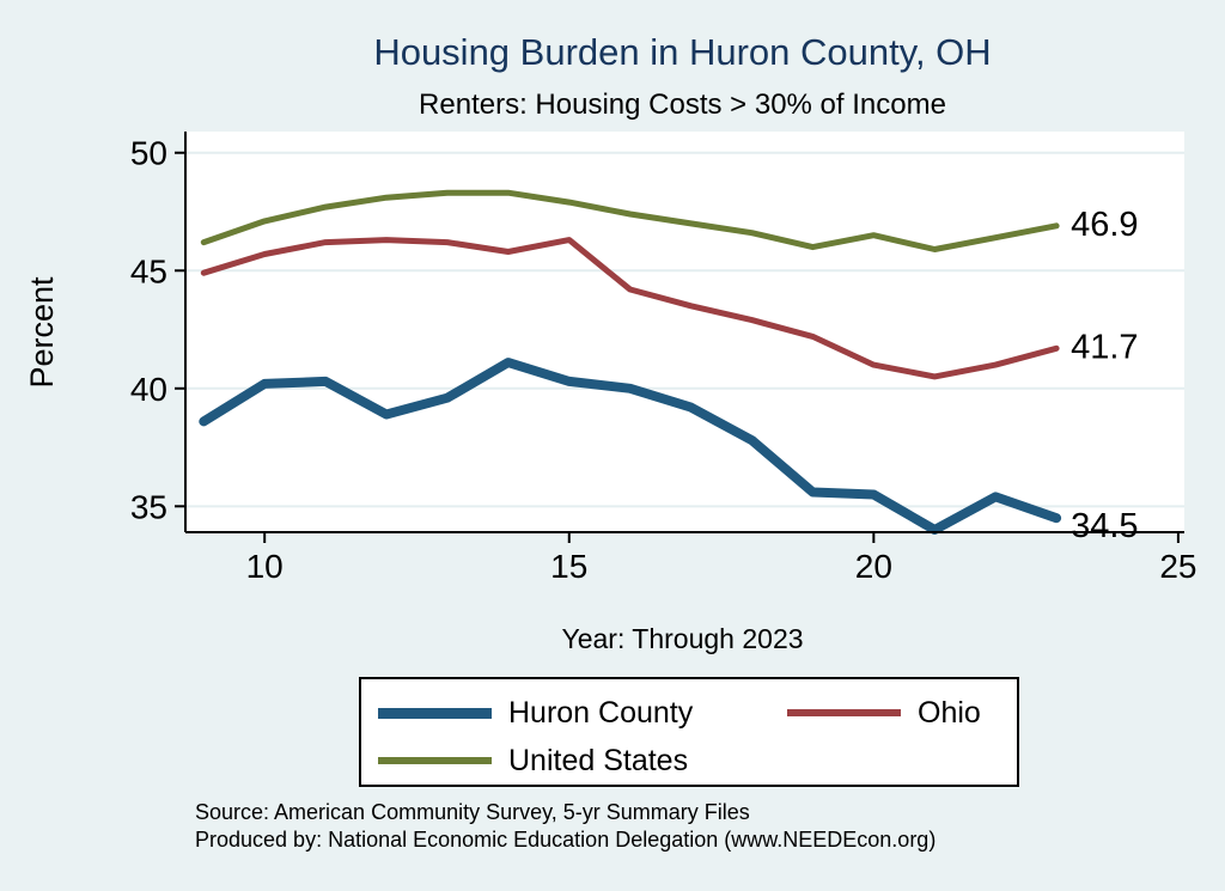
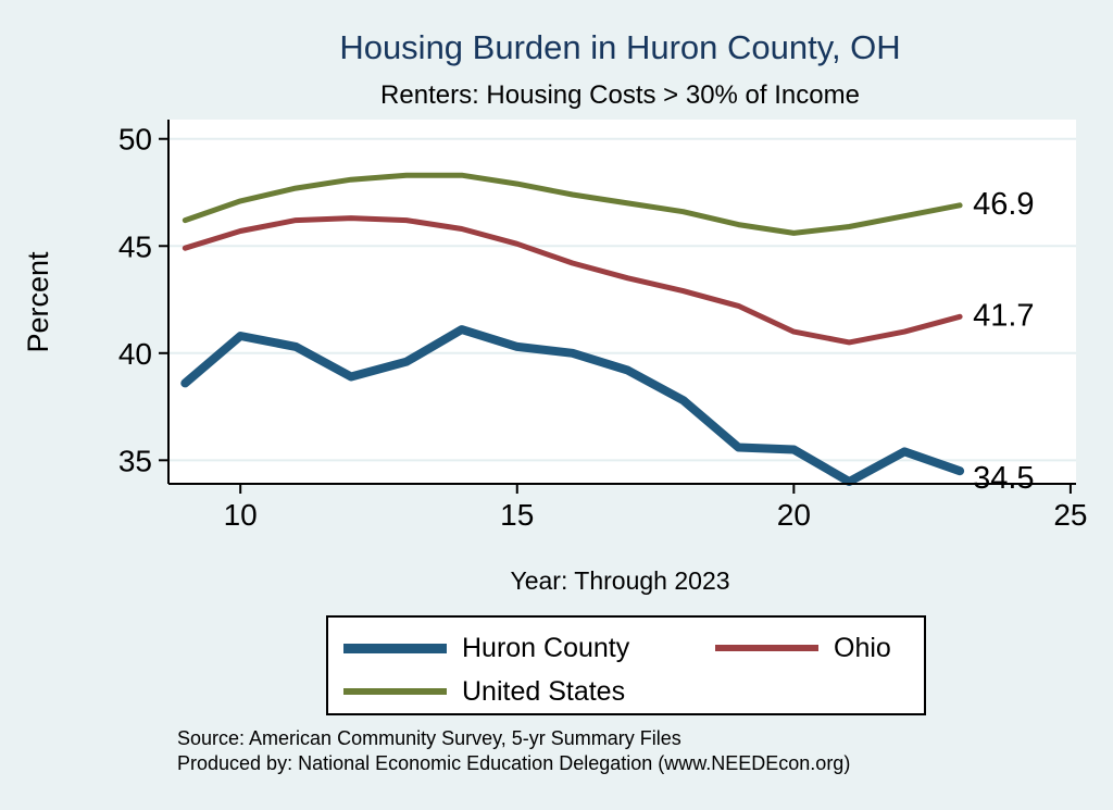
Huron County/10: 40.2 -> 40.8
Ohio/15: 46.3 -> 45.1
United States/20: 46.5 -> 45.6
